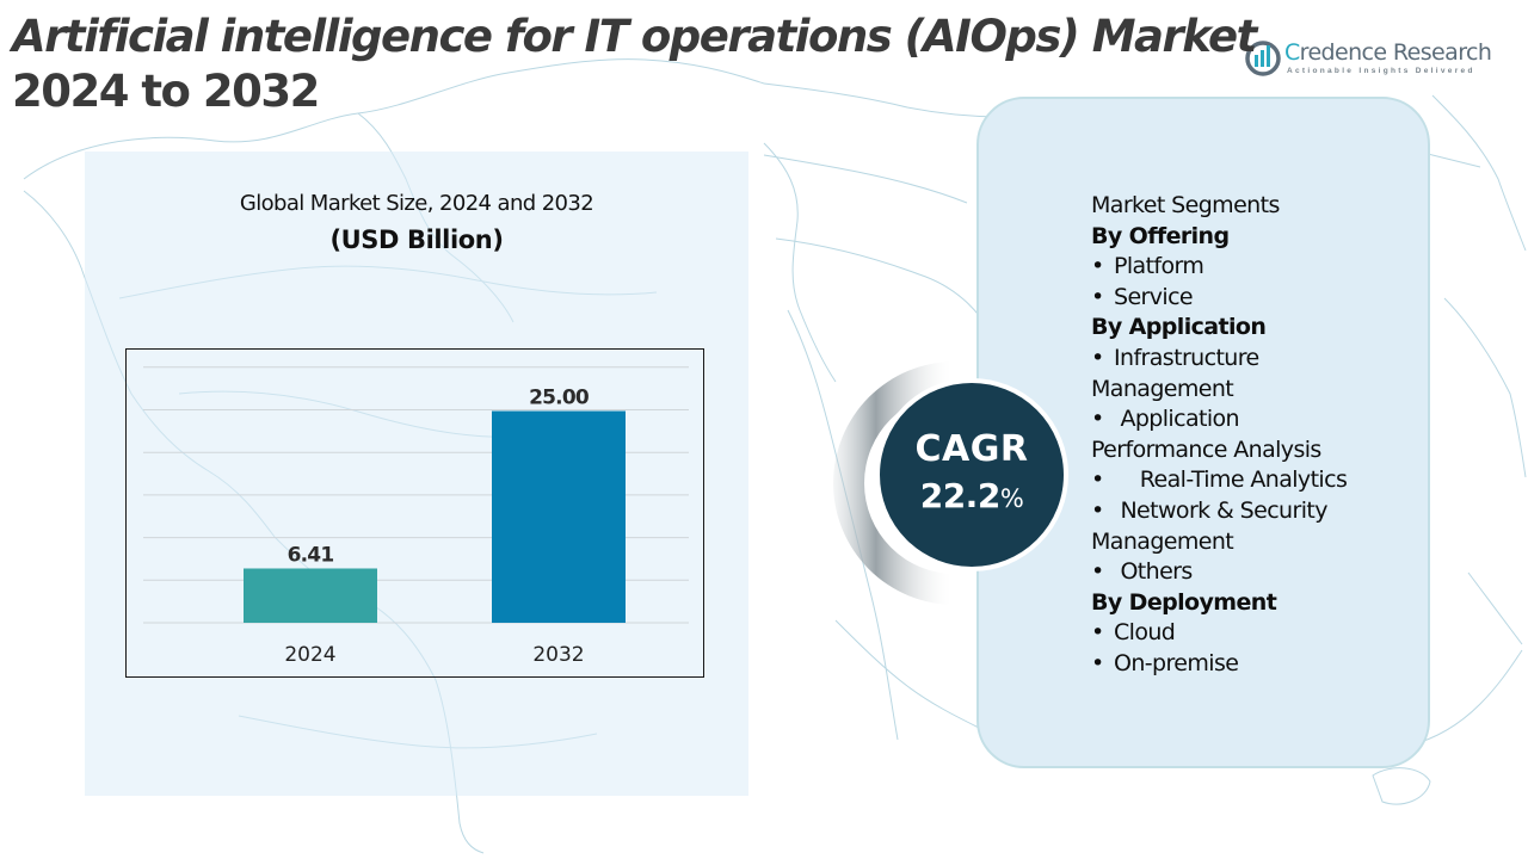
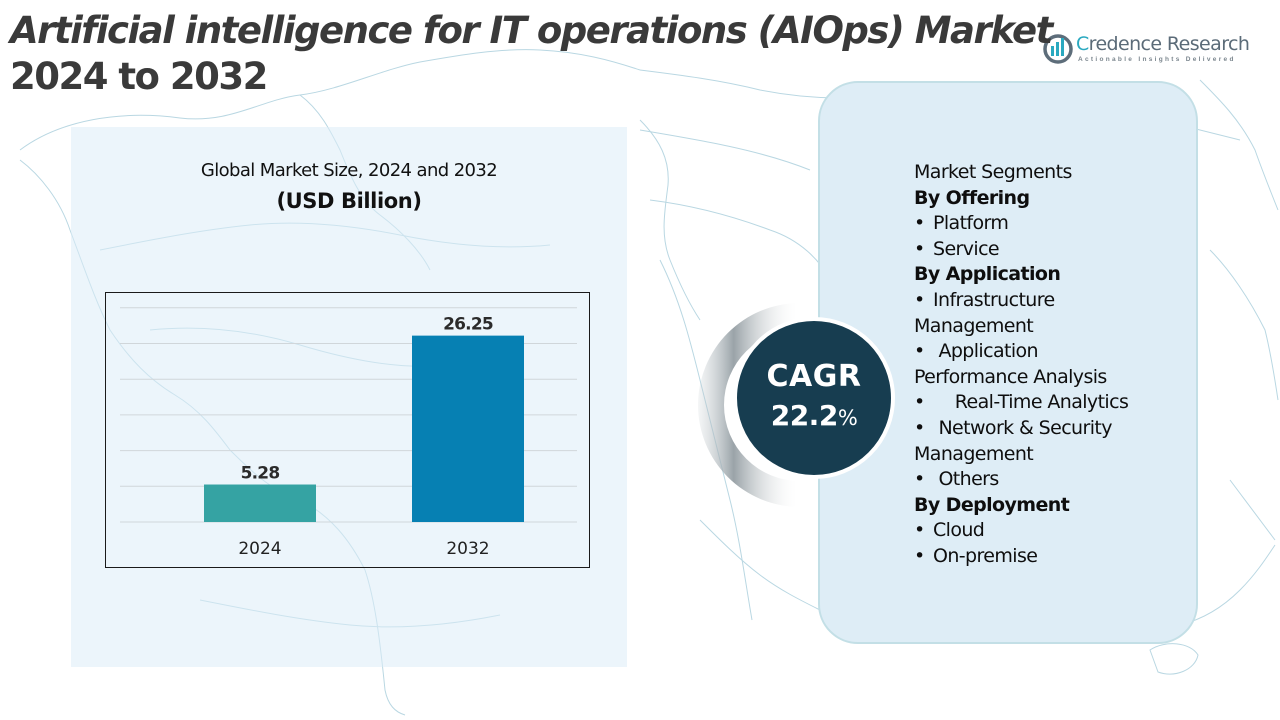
2024: 6.41 -> 5.28
2032: 25.00 -> 26.25
